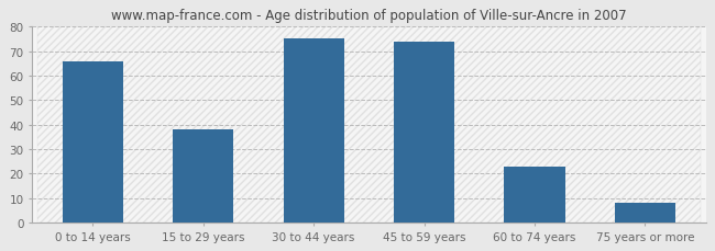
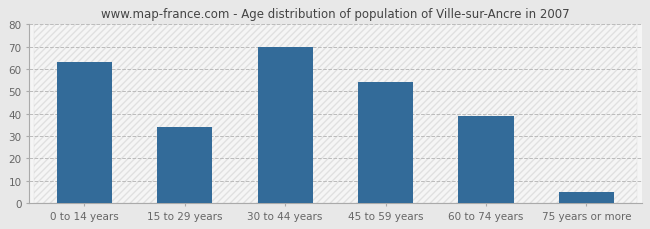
0 to 14 years: 66 -> 63
15 to 29 years: 38 -> 34
30 to 44 years: 75 -> 70
45 to 59 years: 74 -> 54
60 to 74 years: 23 -> 39
75 years or more: 8 -> 5
